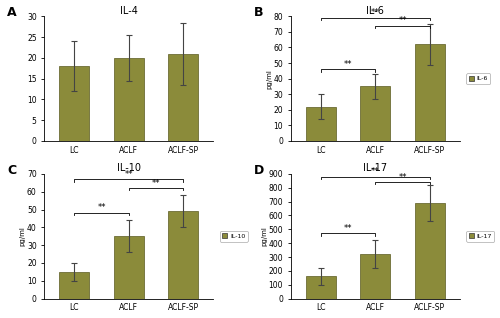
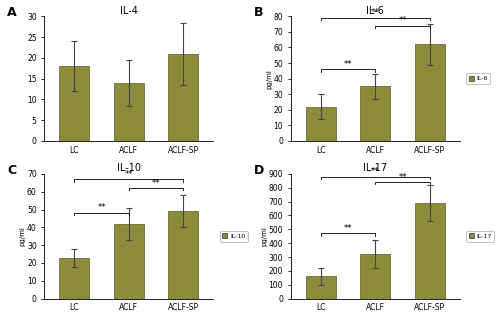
IL-4/ACLF: 20 -> 14
IL-10/IL-10/LC: 15 -> 23
IL-10/IL-10/ACLF: 35 -> 42
